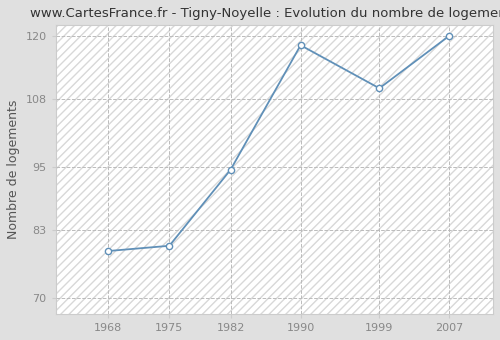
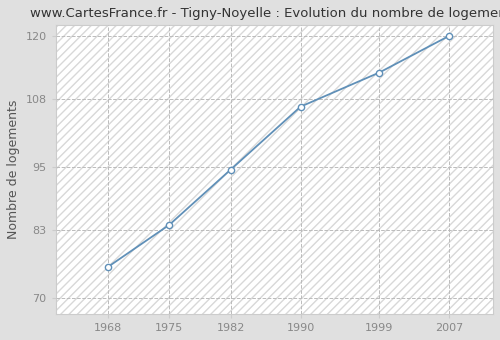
1968: 79.0 -> 76.0
1975: 80.0 -> 84.0
1990: 118.2 -> 106.5
1999: 110.0 -> 113.0
